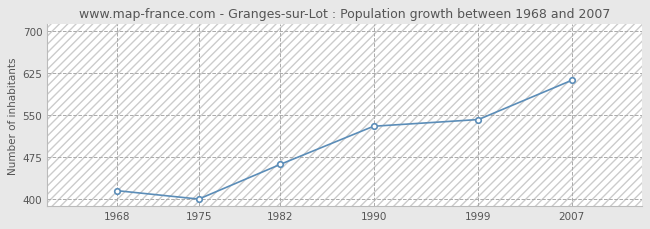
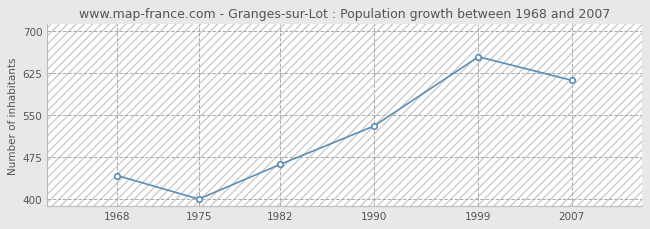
1968: 415 -> 442
1999: 542 -> 654
